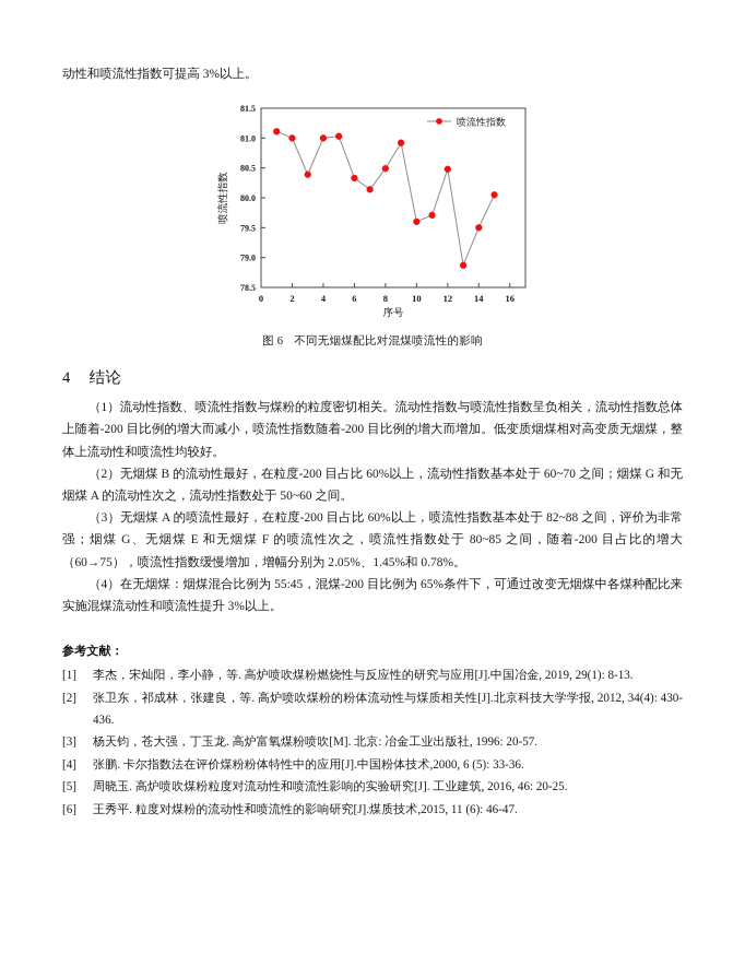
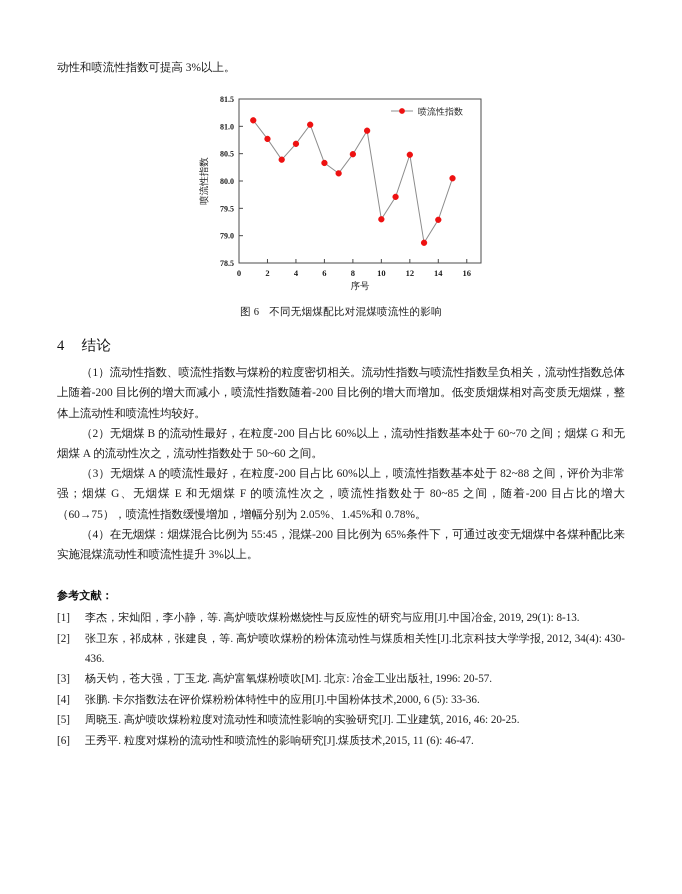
2: 81.0 -> 80.8
4: 81.0 -> 80.7
10: 79.6 -> 79.3
14: 79.5 -> 79.3
